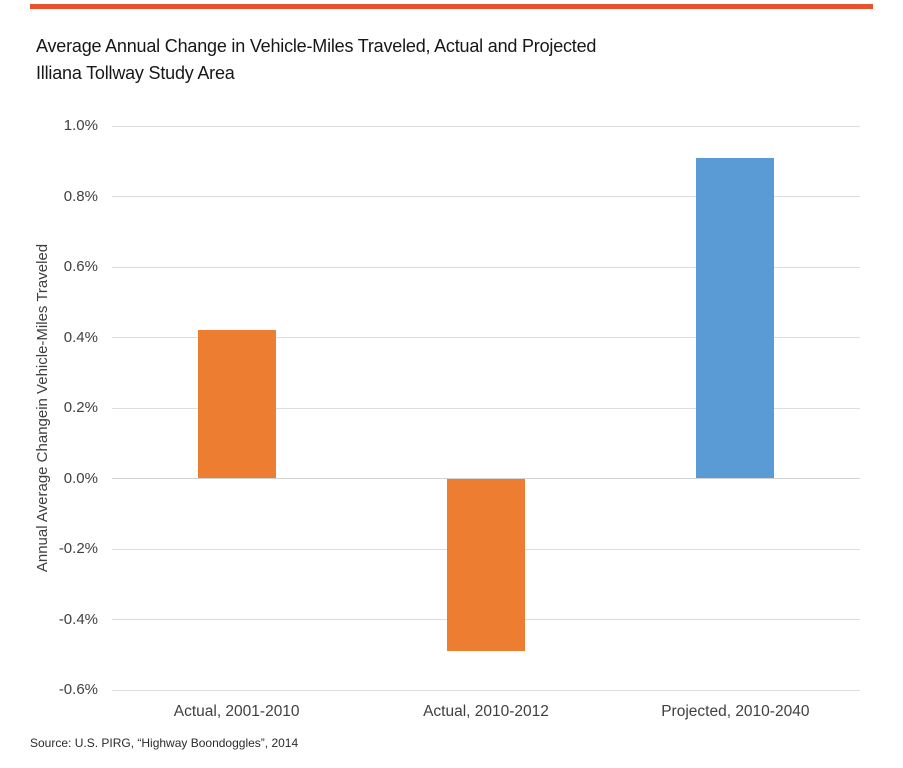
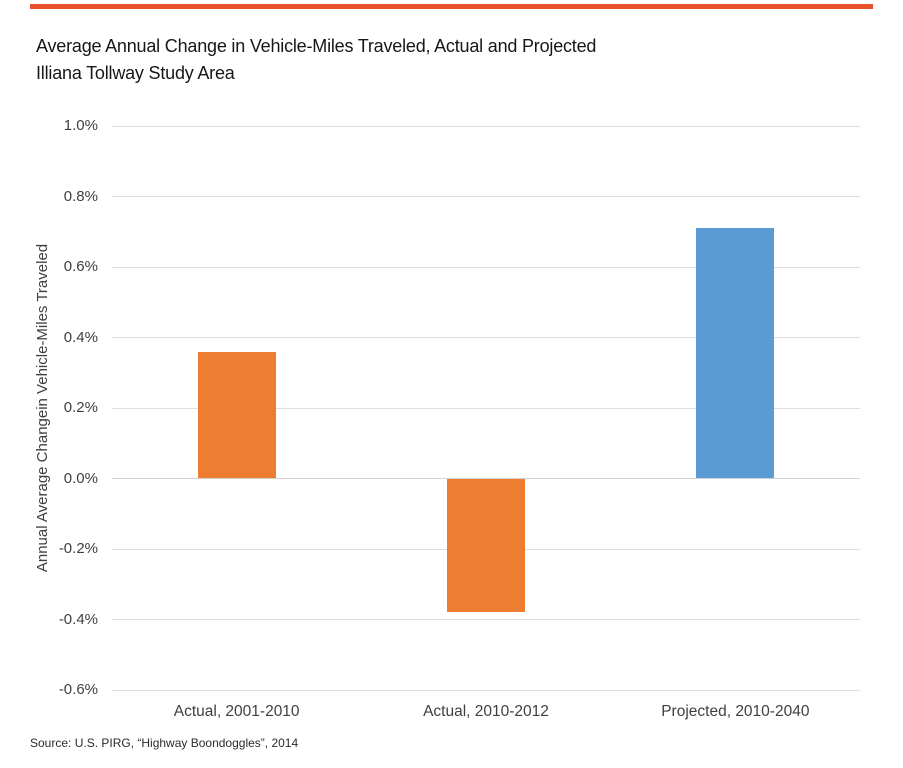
Actual, 2001-2010: 0.42% -> 0.36%
Actual, 2010-2012: -0.49% -> -0.38%
Projected, 2010-2040: 0.91% -> 0.71%
